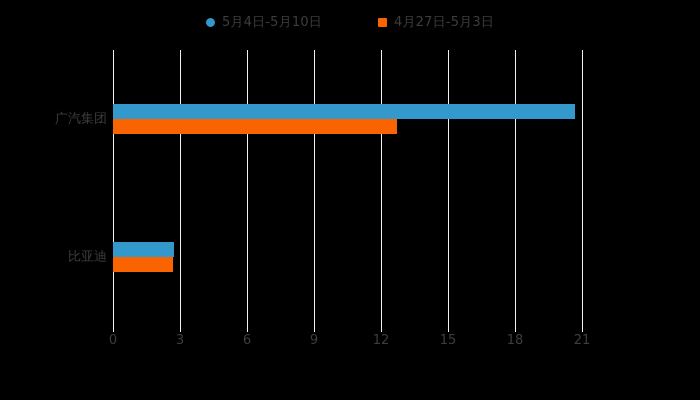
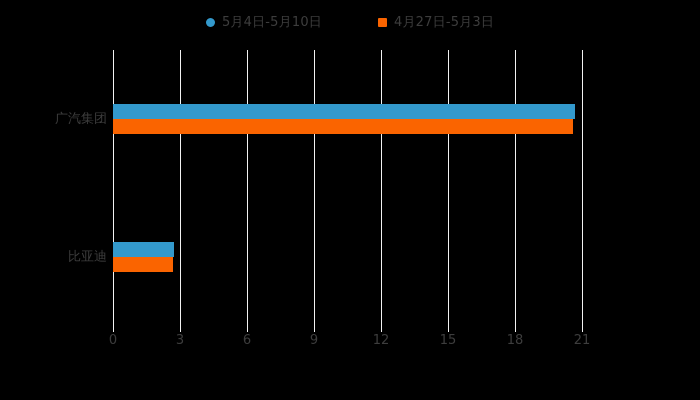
4月27日-5月3日/广汽集团: 12.7 -> 20.6
